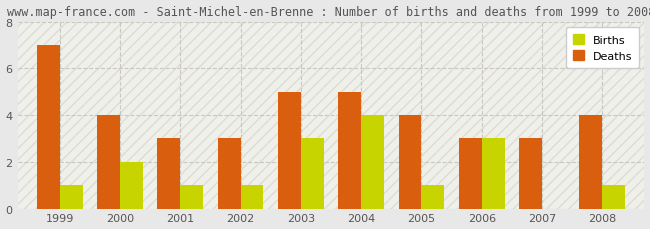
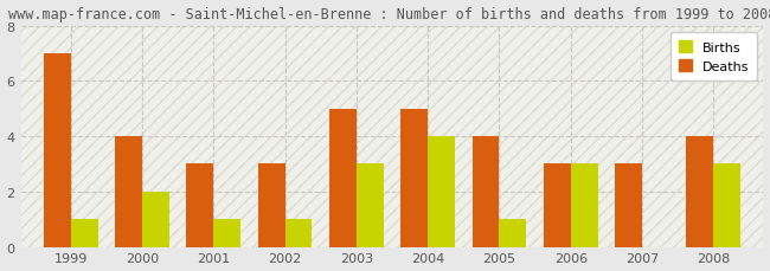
Births/2008: 1 -> 3
